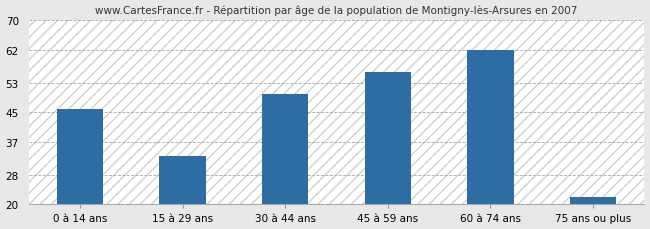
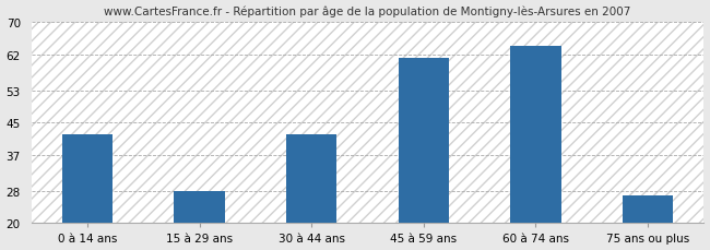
0 à 14 ans: 46 -> 42
15 à 29 ans: 33 -> 28
30 à 44 ans: 50 -> 42
45 à 59 ans: 56 -> 61
60 à 74 ans: 62 -> 64
75 ans ou plus: 22 -> 27
